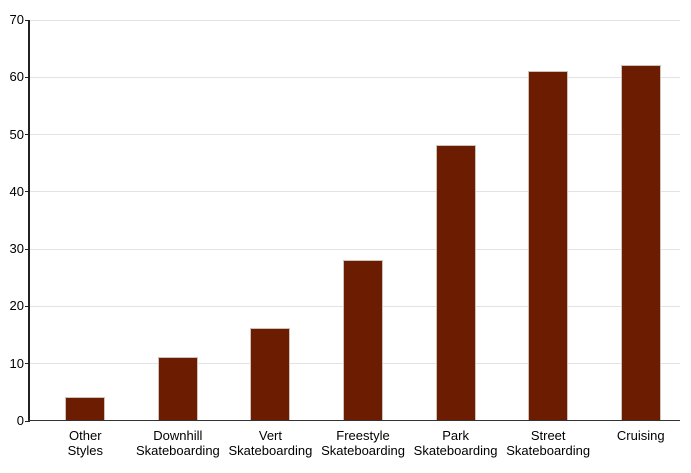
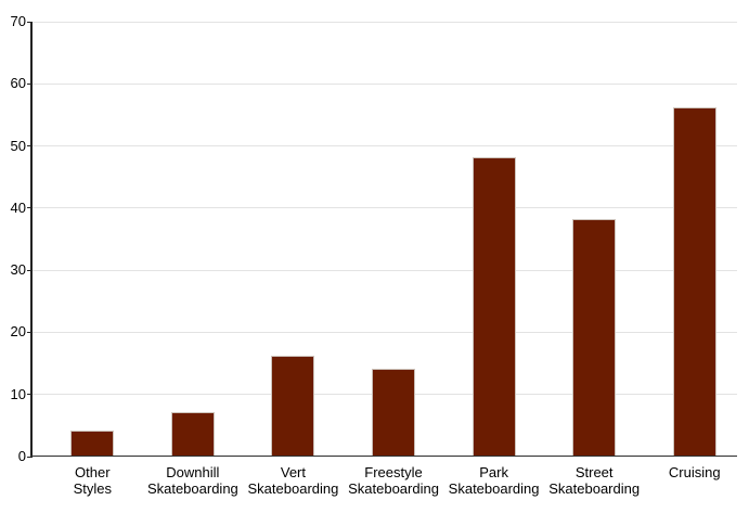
Downhill Skateboarding: 11 -> 7
Freestyle Skateboarding: 28 -> 14
Street Skateboarding: 61 -> 38
Cruising: 62 -> 56
